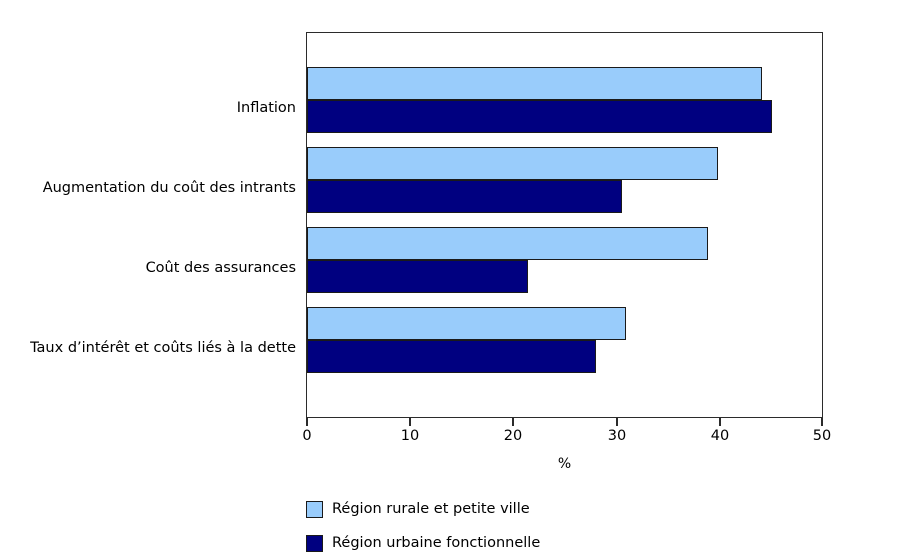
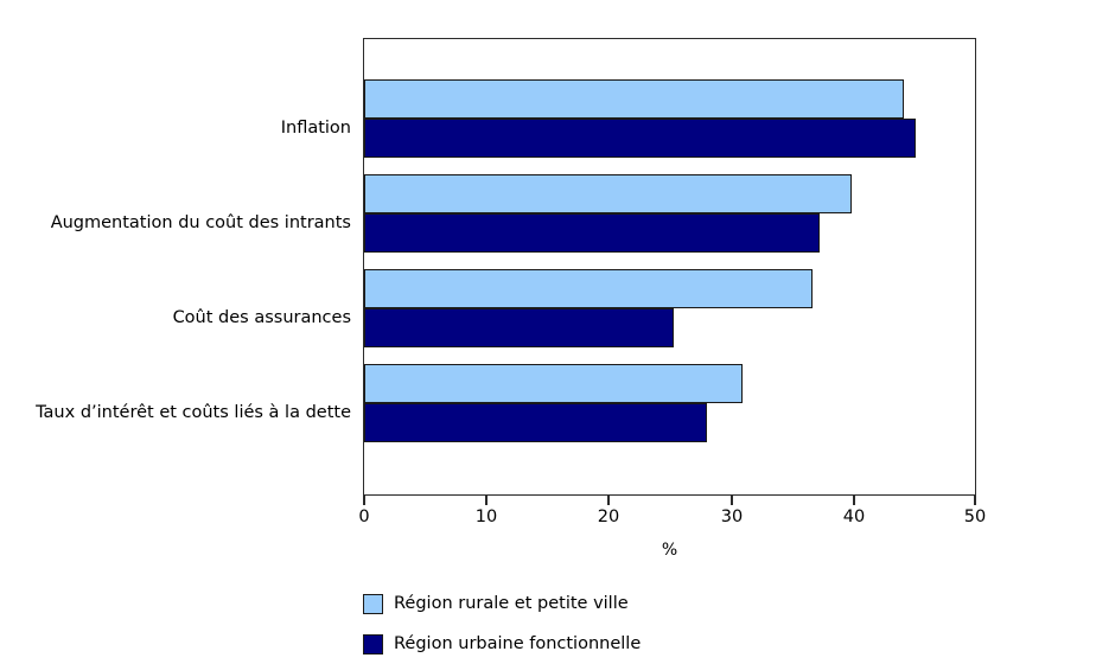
Région urbaine fonctionnelle/Augmentation du coût des intrants: 30.6 -> 37.3
Région rurale et petite ville/Coût des assurances: 38.9 -> 36.7
Région urbaine fonctionnelle/Coût des assurances: 21.5 -> 25.3
